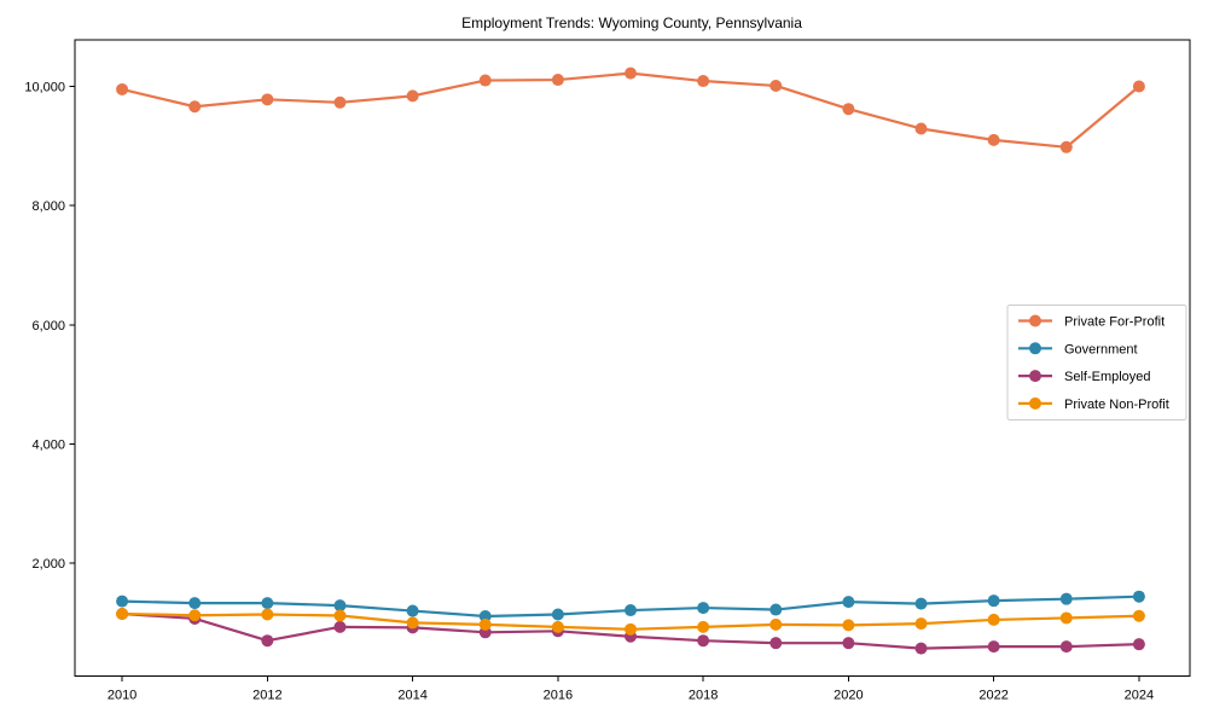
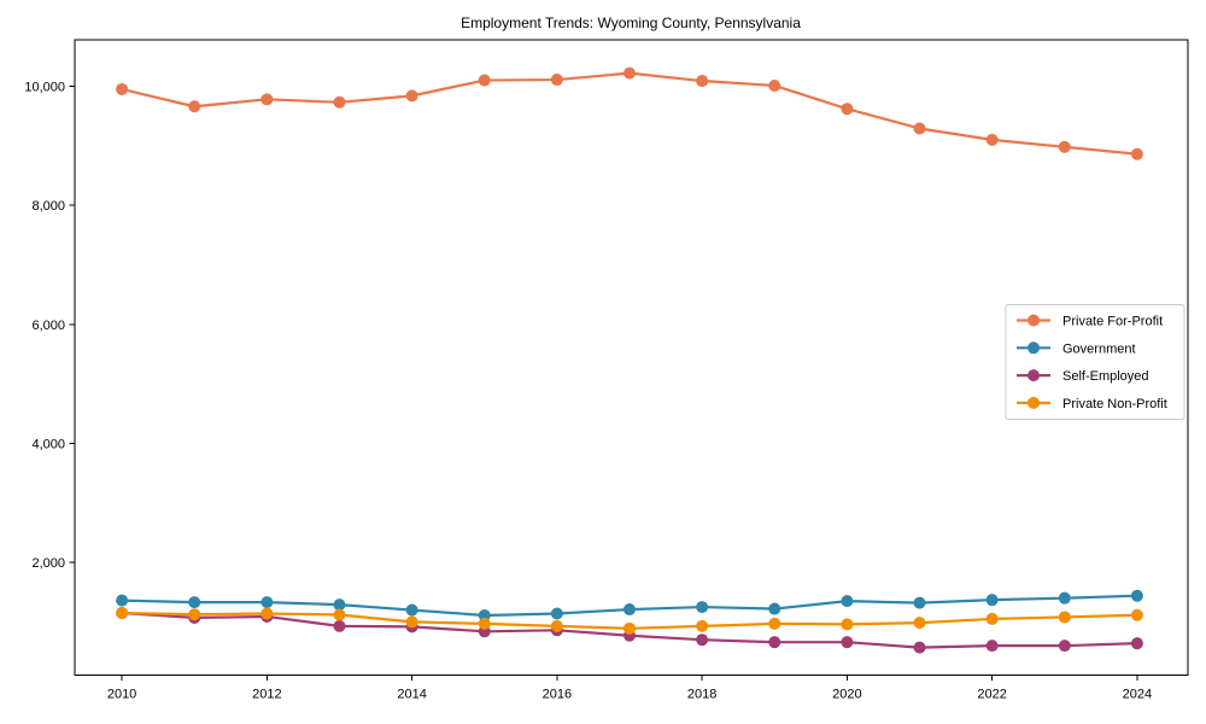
Self-Employed/2012: 700 -> 1100
Private For-Profit/2024: 10000 -> 8900
